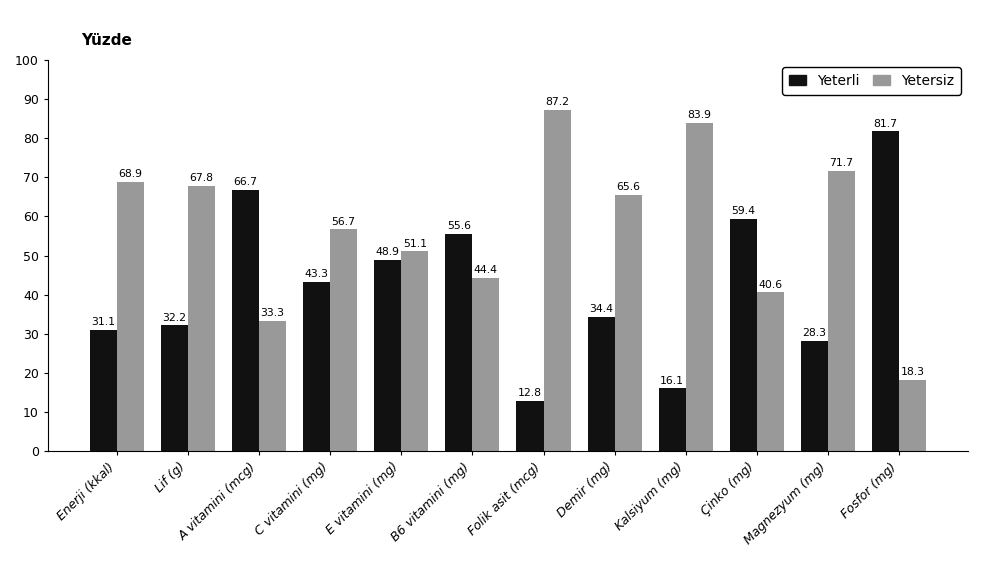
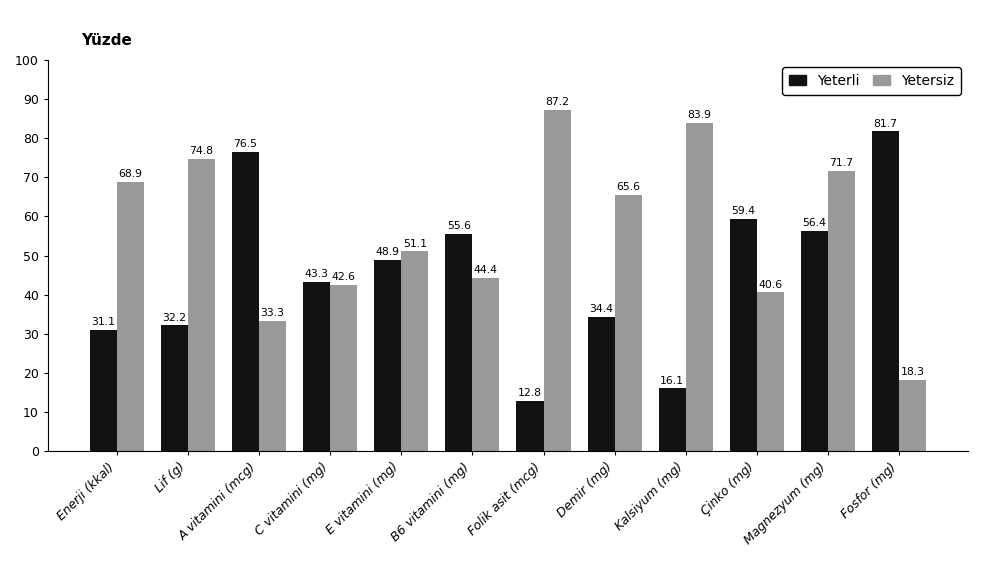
Yetersiz/Lif (g): 67.8 -> 74.8
Yeterli/A vitamini (mcg): 66.7 -> 76.5
Yetersiz/C vitamini (mg): 56.7 -> 42.6
Yeterli/Magnezyum (mg): 28.3 -> 56.4
